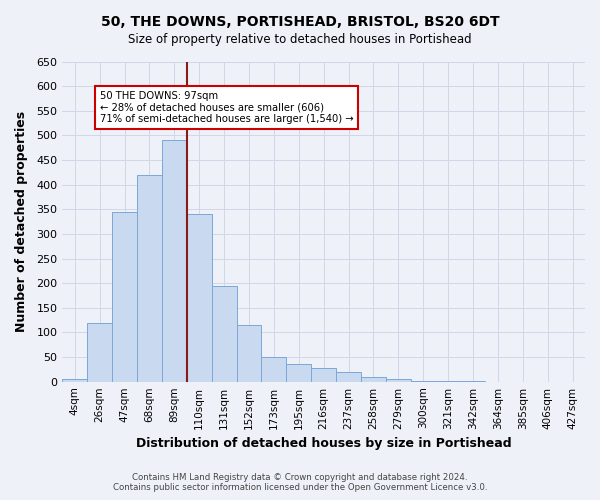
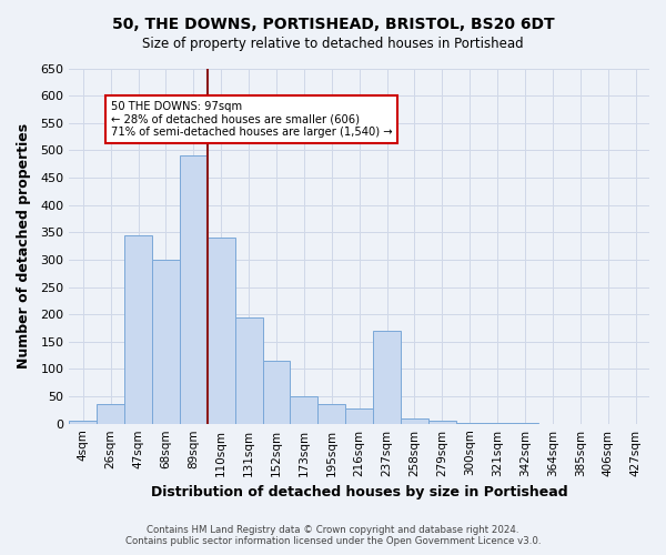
26sqm: 120 -> 35
68sqm: 420 -> 300
237sqm: 20 -> 170
